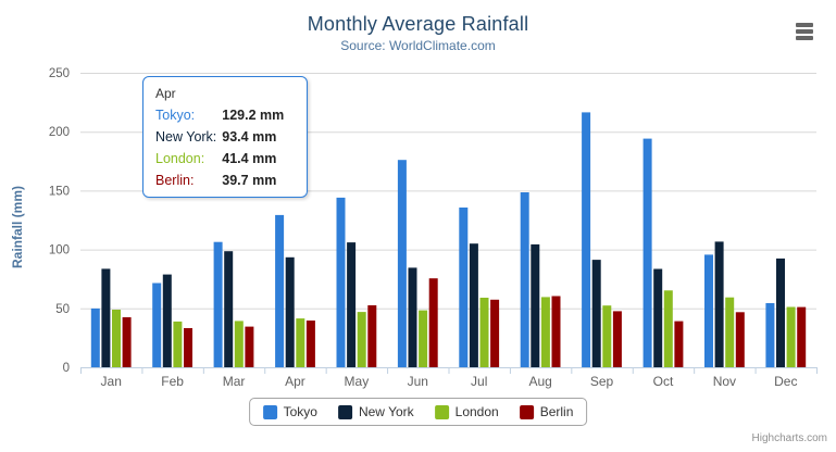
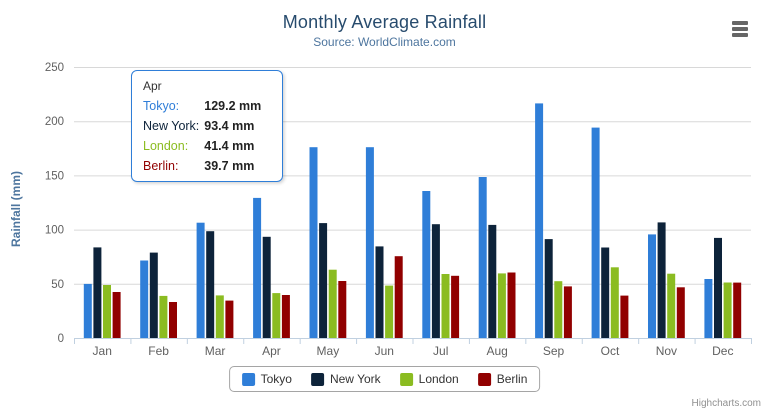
Tokyo/May: 144 -> 176
London/May: 47 -> 63
